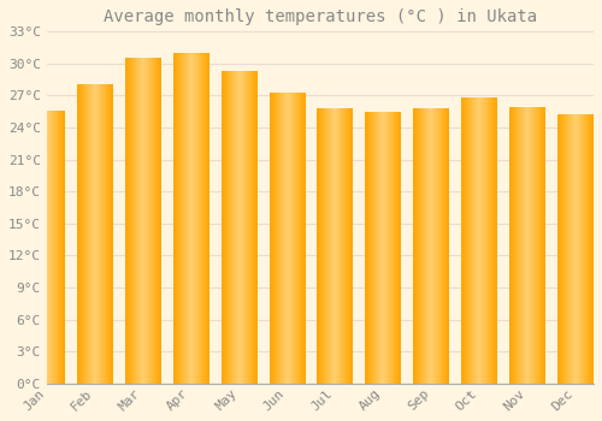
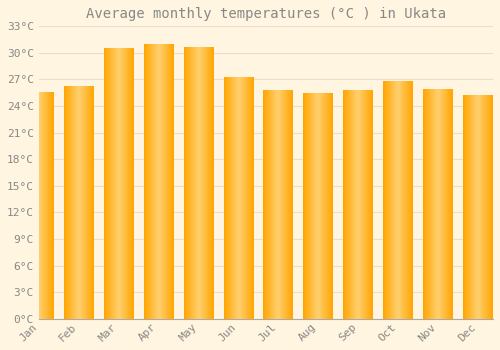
Feb: 28.0°C -> 26.2°C
May: 29.3°C -> 30.6°C
